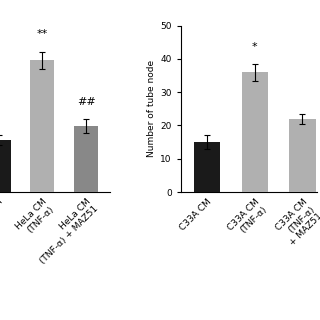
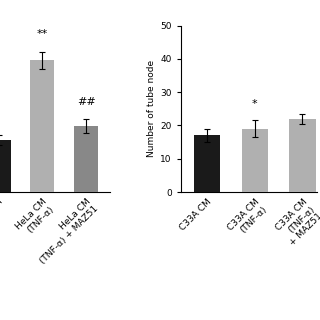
C33A CM: 15 -> 17
C33A CM (TNF-α): 36 -> 19
